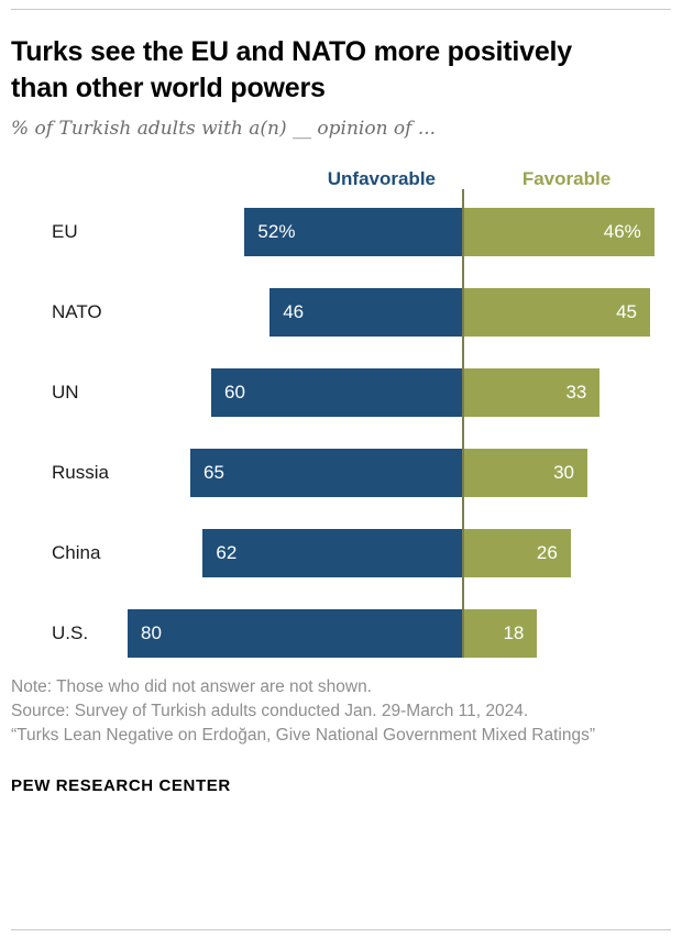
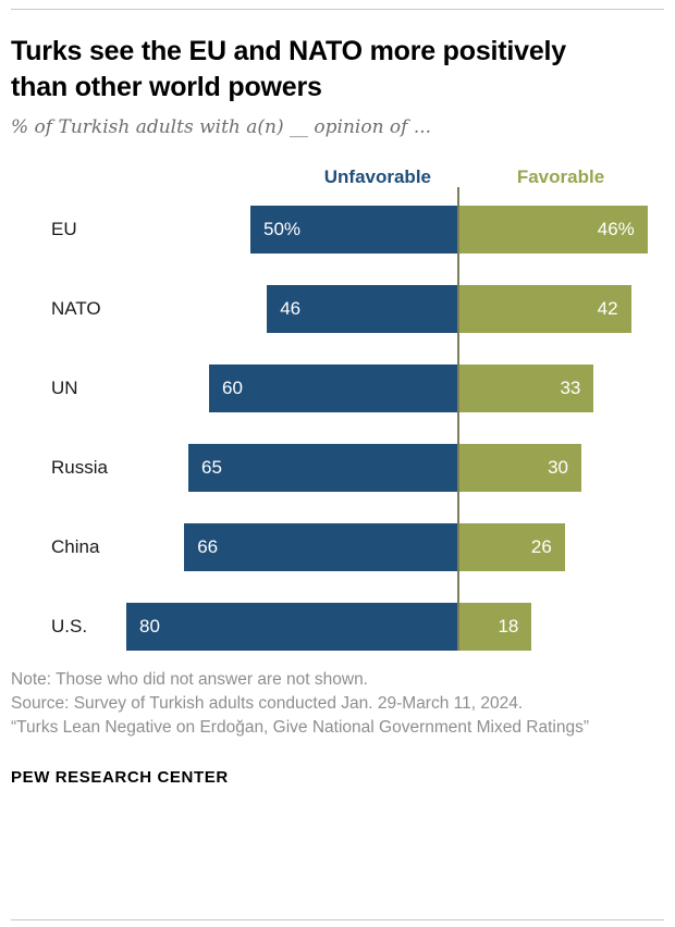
Unfavorable/EU: 52% -> 50%
Favorable/NATO: 45 -> 42
Unfavorable/China: 62 -> 66
